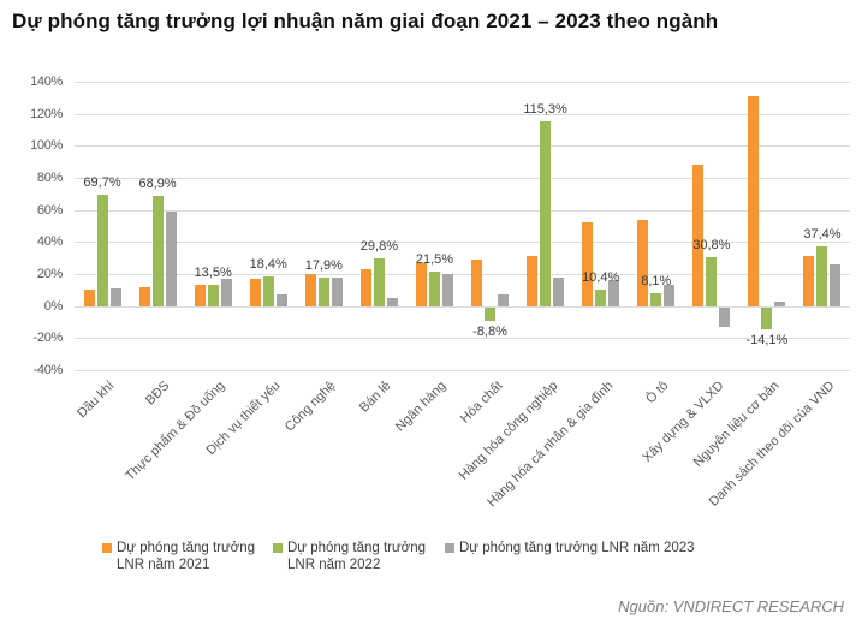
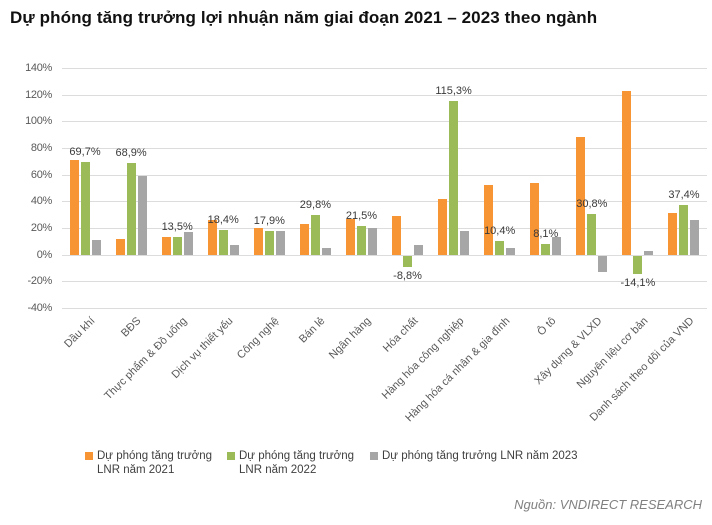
Dự phóng tăng trưởng LNR năm 2021/Dầu khí: 10% -> 71%
Dự phóng tăng trưởng LNR năm 2021/Dịch vụ thiết yếu: 17% -> 26%
Dự phóng tăng trưởng LNR năm 2021/Hàng hóa công nghiệp: 31% -> 42%
Dự phóng tăng trưởng LNR năm 2023/Hàng hóa cá nhân & gia đình: 16% -> 5%
Dự phóng tăng trưởng LNR năm 2021/Nguyên liệu cơ bản: 131% -> 123%
